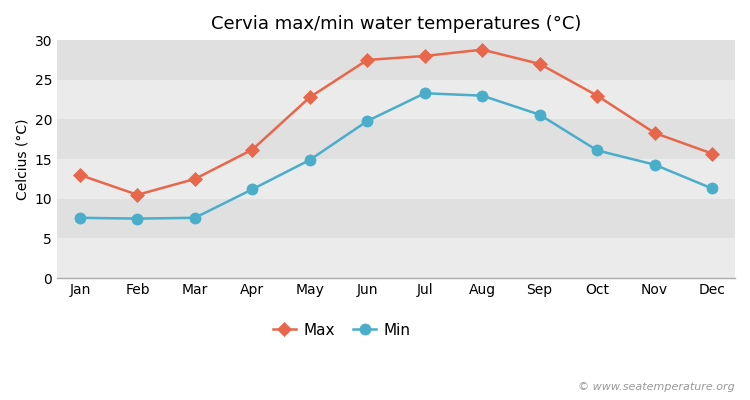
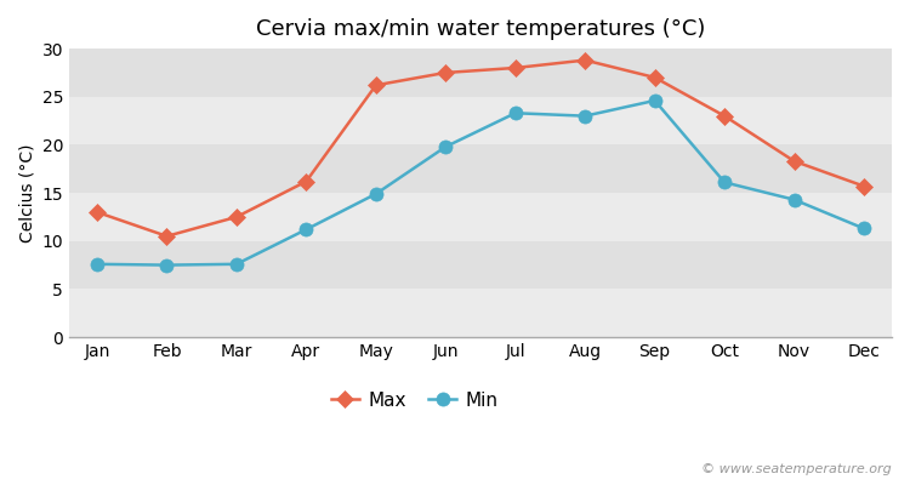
Max/May: 22.8 -> 26.2
Min/Sep: 20.6 -> 24.6
